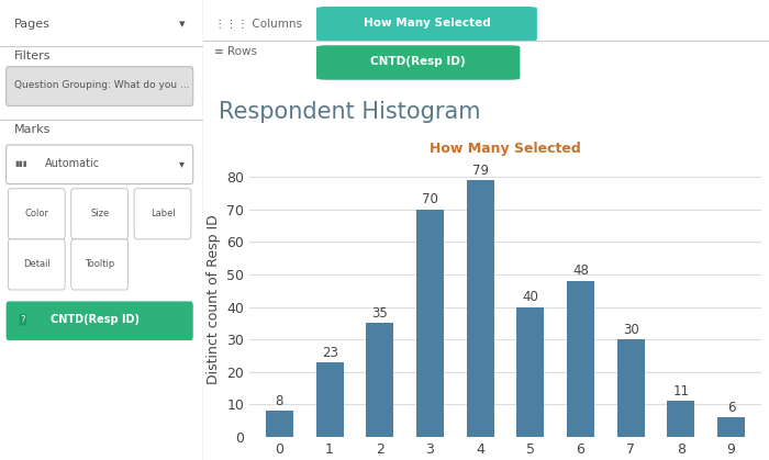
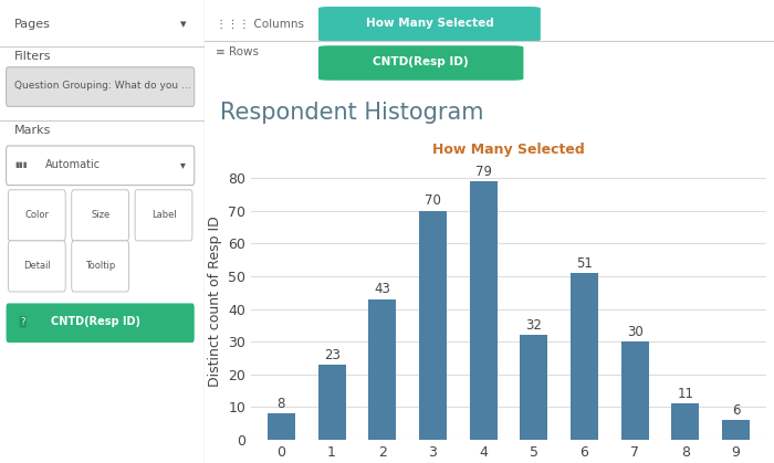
2: 35 -> 43
5: 40 -> 32
6: 48 -> 51
